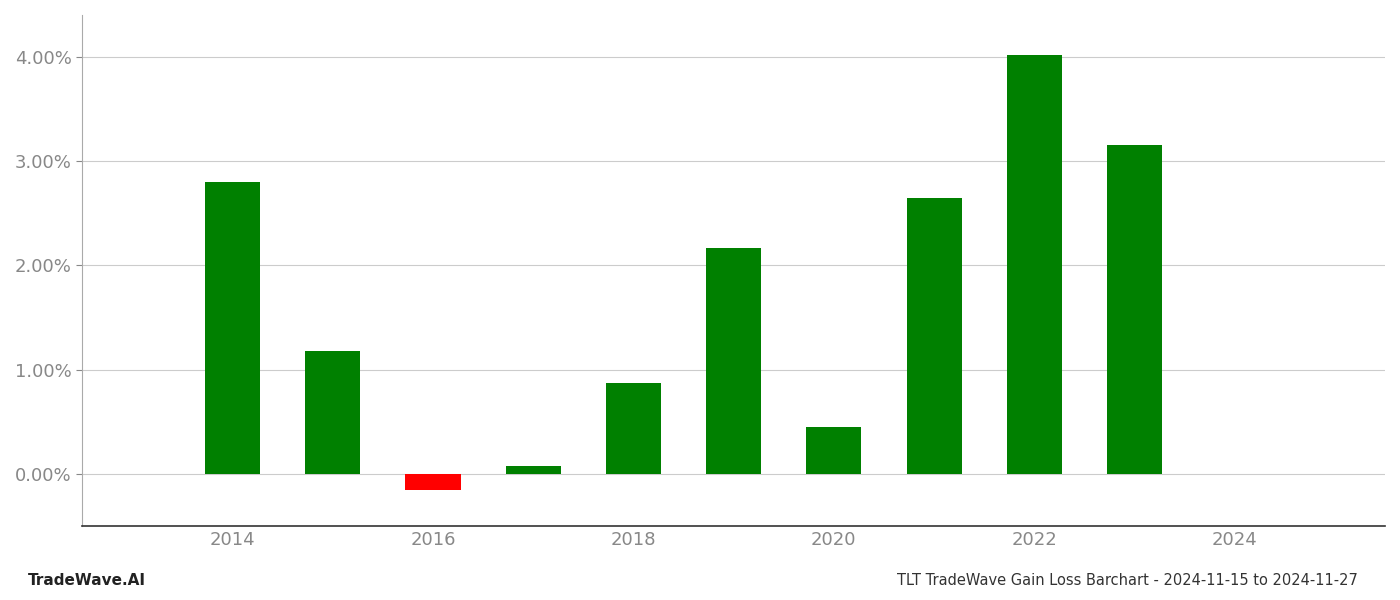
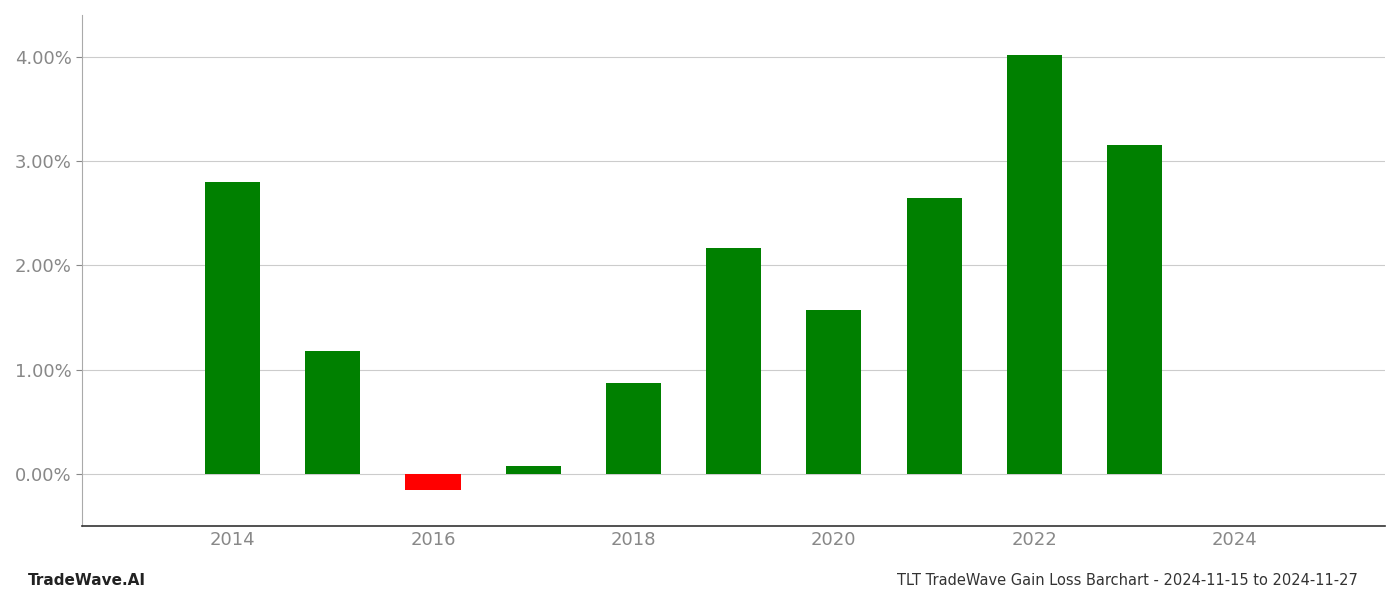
2020: 0.45% -> 1.57%
